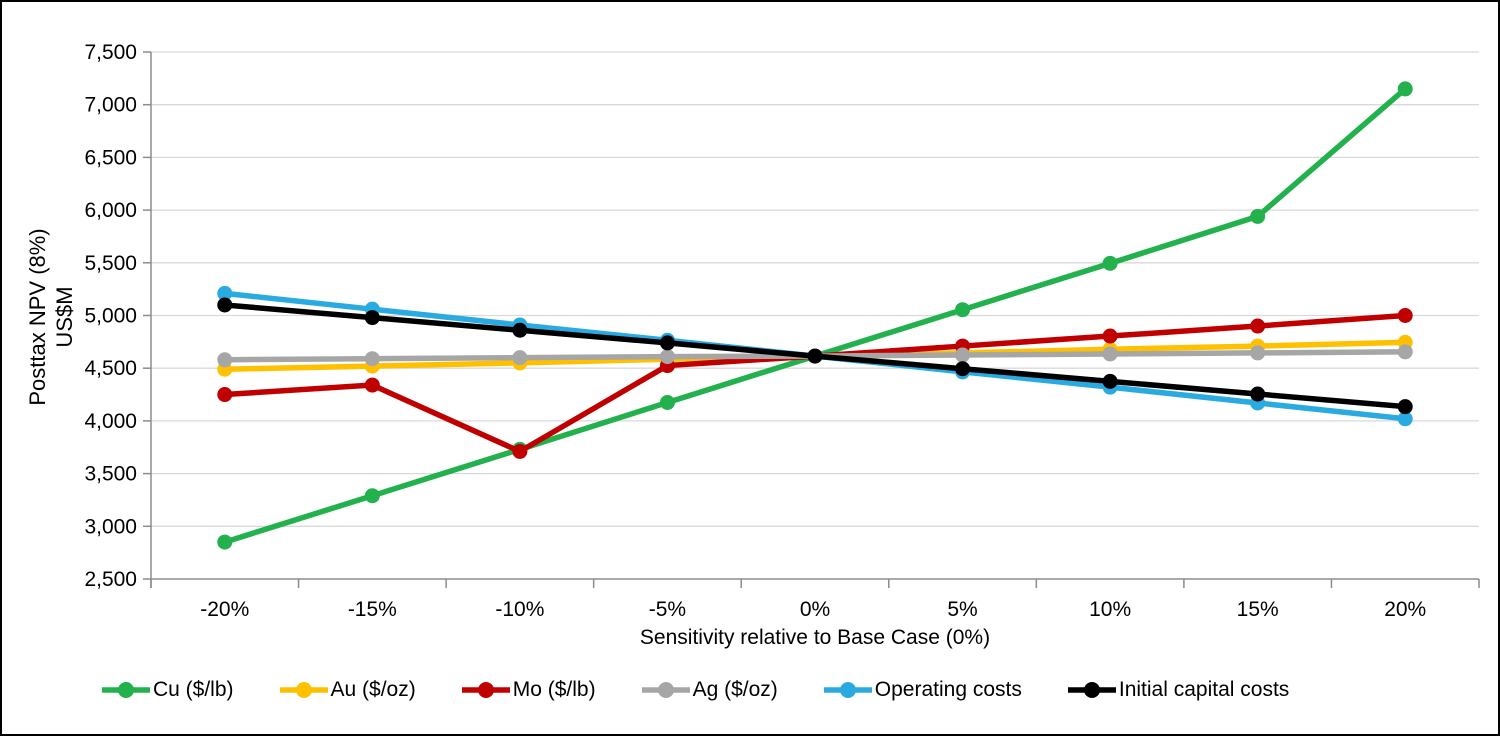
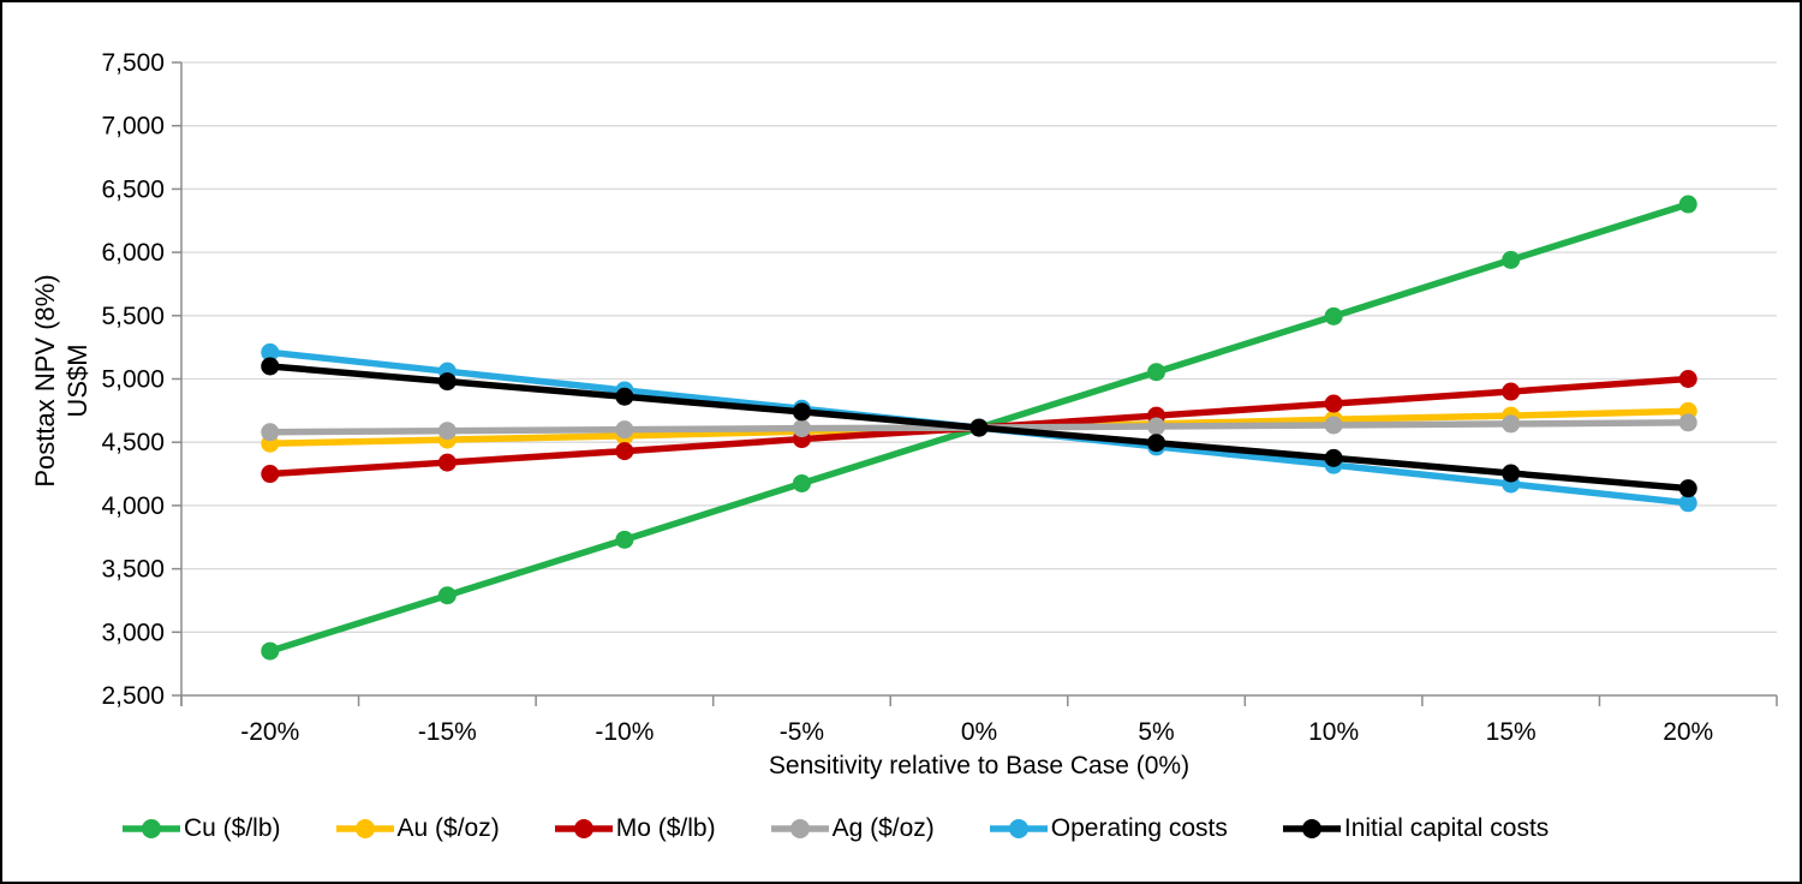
Mo ($/lb)/-10%: 3710 -> 4430
Cu ($/lb)/20%: 7150 -> 6380
